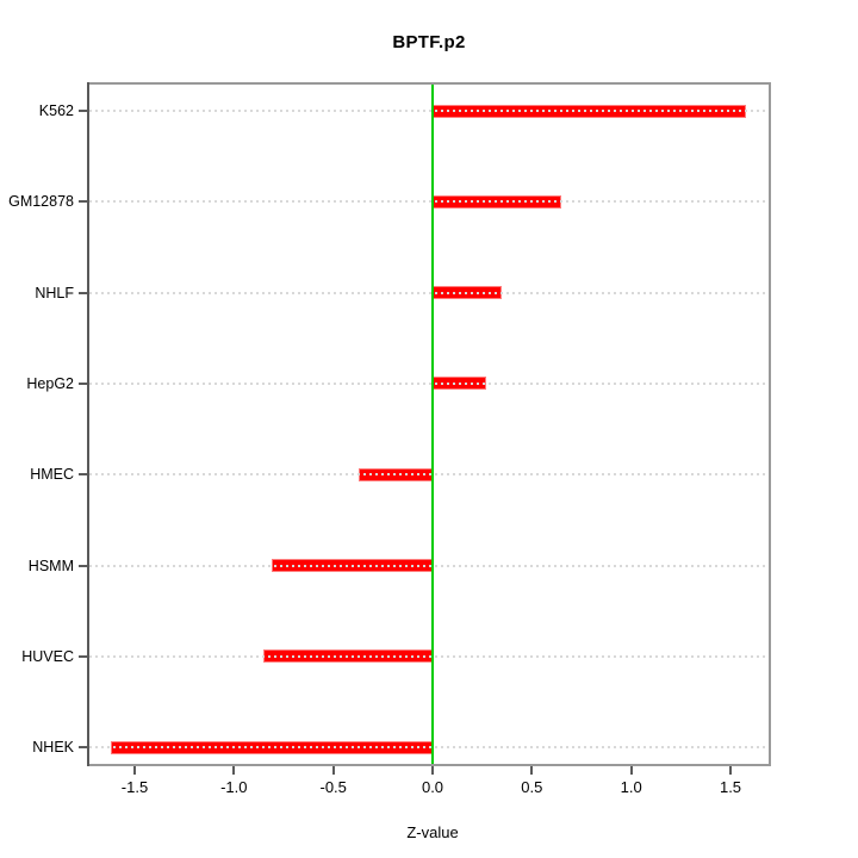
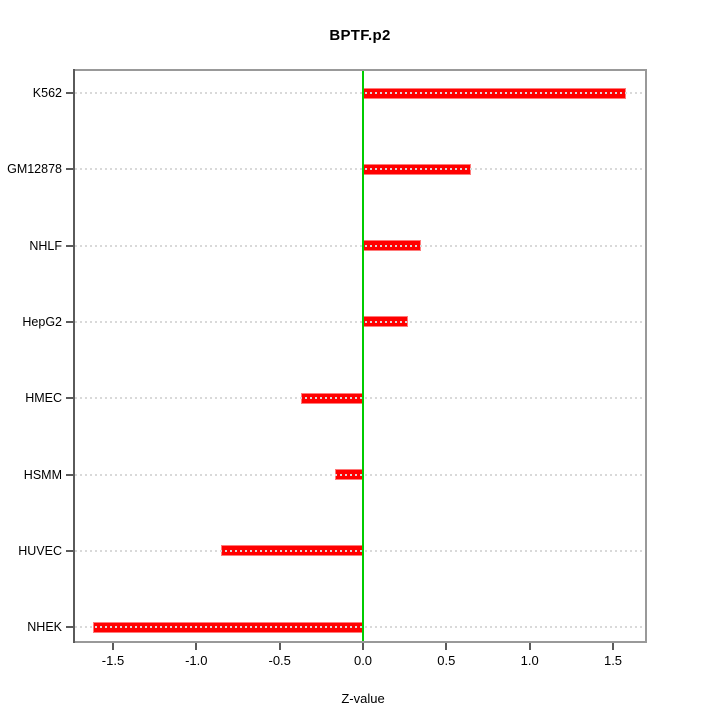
HSMM: -0.81 -> -0.17
